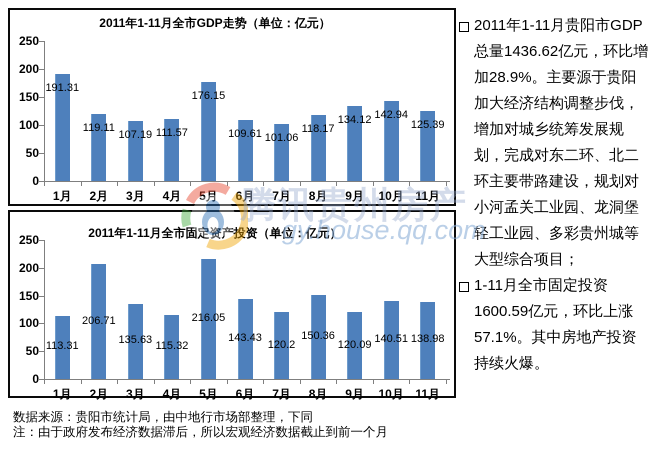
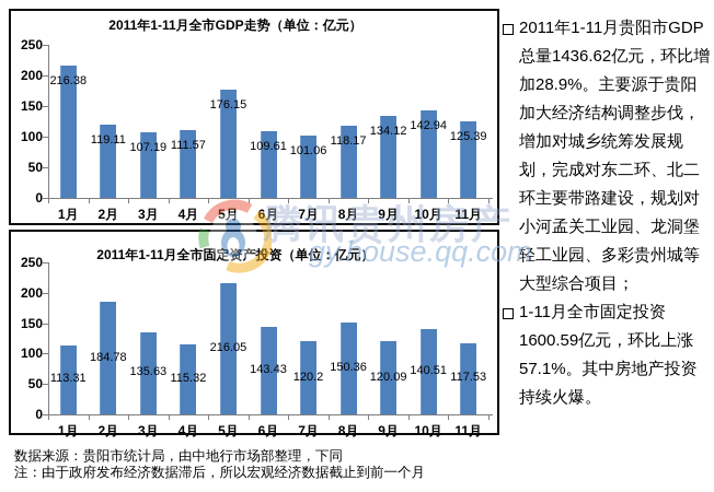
2011年1-11月全市GDP走势（单位：亿元）/1月: 191.31 -> 216.38
2011年1-11月全市固定资产投资（单位：亿元）/2月: 206.71 -> 184.78
2011年1-11月全市固定资产投资（单位：亿元）/11月: 138.98 -> 117.53
